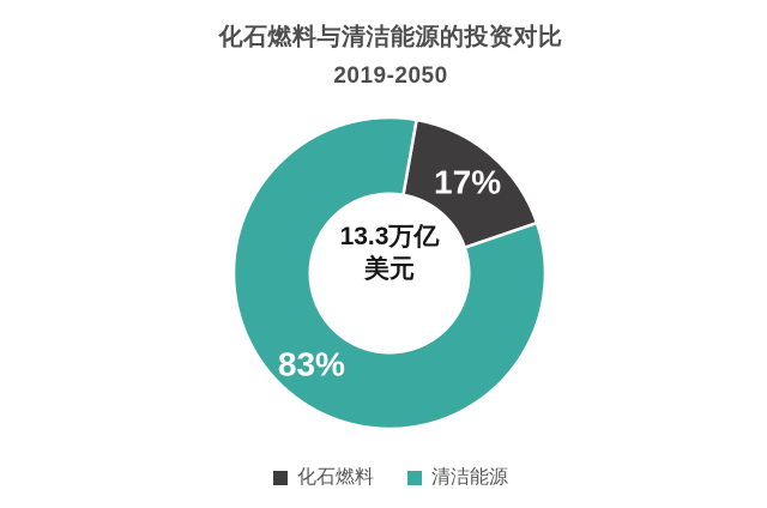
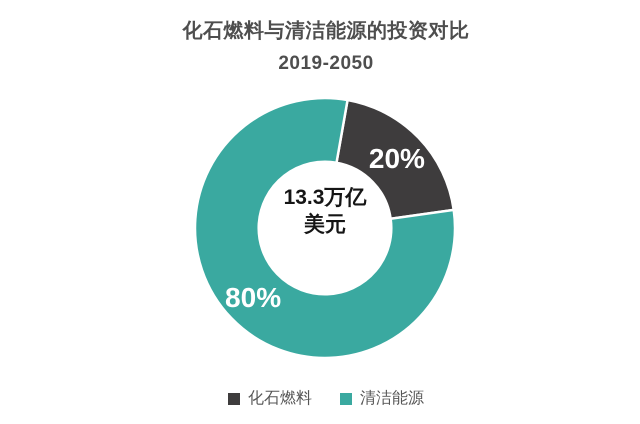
化石燃料: 17% -> 20%
清洁能源: 83% -> 80%
